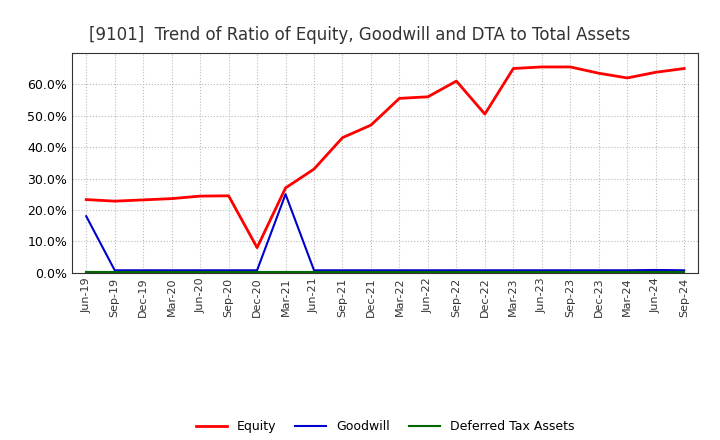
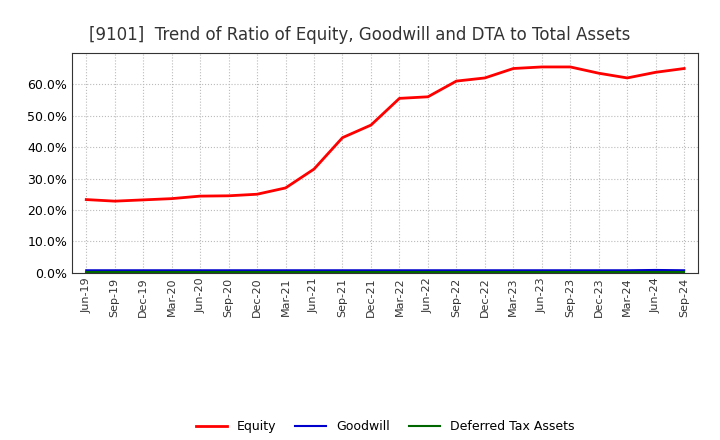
Goodwill/Jun-19: 18.0% -> 0.8%
Equity/Dec-20: 8.0% -> 25.0%
Goodwill/Mar-21: 25.0% -> 0.8%
Equity/Dec-22: 50.5% -> 62.0%
